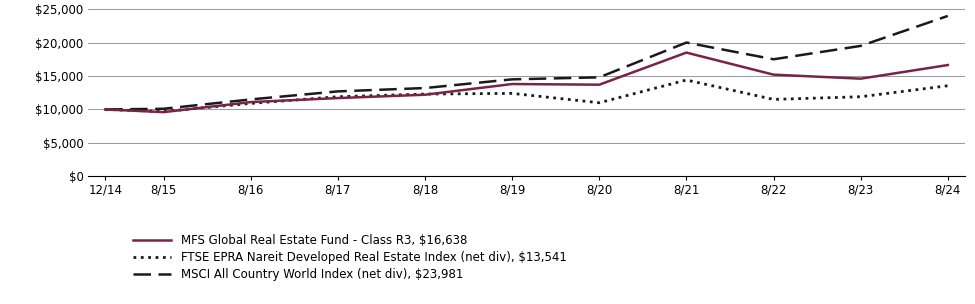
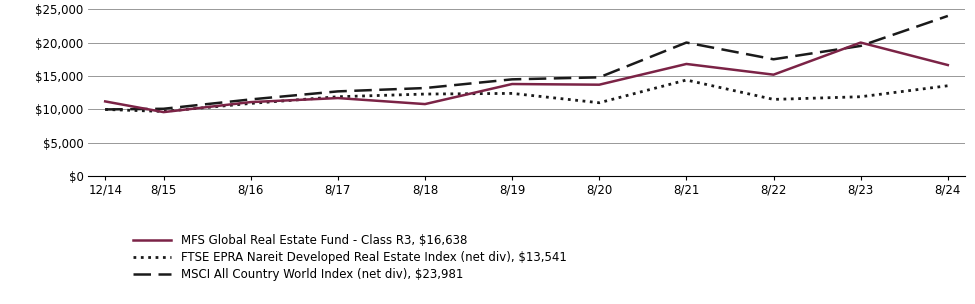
MFS Global Real Estate Fund - Class R3, $16,638/12/14: $10,000 -> $11,200
MFS Global Real Estate Fund - Class R3, $16,638/8/18: $12,200 -> $10,800
MFS Global Real Estate Fund - Class R3, $16,638/8/21: $18,500 -> $16,800
MFS Global Real Estate Fund - Class R3, $16,638/8/23: $14,600 -> $20,000
